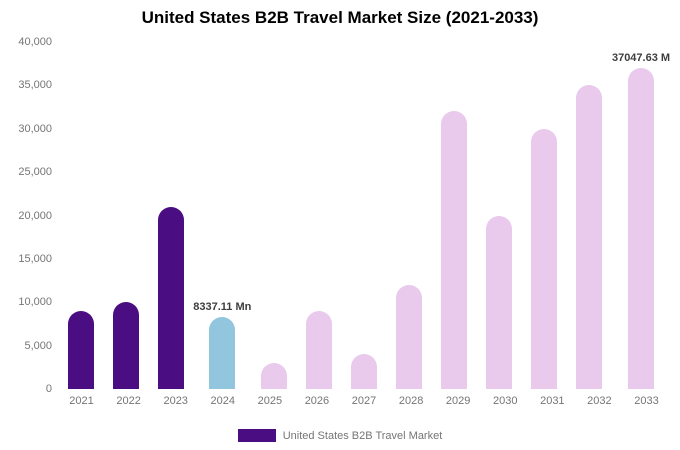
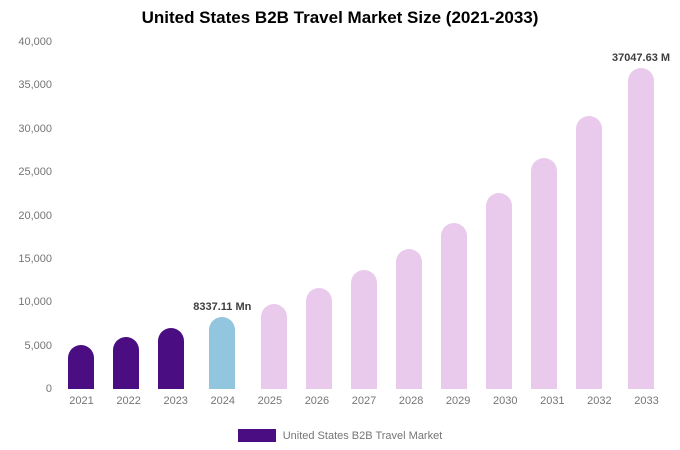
2021: 9000 -> 5000
2022: 10000 -> 6000
2023: 21000 -> 7000
2025: 3000 -> 10000
2026: 9000 -> 12000
2027: 4000 -> 14000
2028: 12000 -> 16000
2029: 32000 -> 19000
2030: 20000 -> 23000
2031: 30000 -> 27000
2032: 35000 -> 31000
